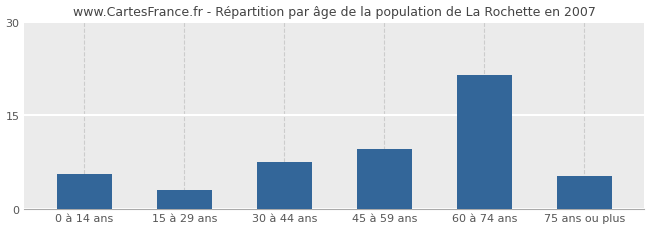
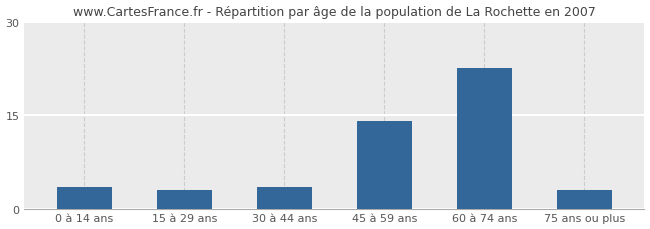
0 à 14 ans: 5.6 -> 3.5
30 à 44 ans: 7.4 -> 3.5
45 à 59 ans: 9.6 -> 14.0
60 à 74 ans: 21.4 -> 22.5
75 ans ou plus: 5.2 -> 3.0
